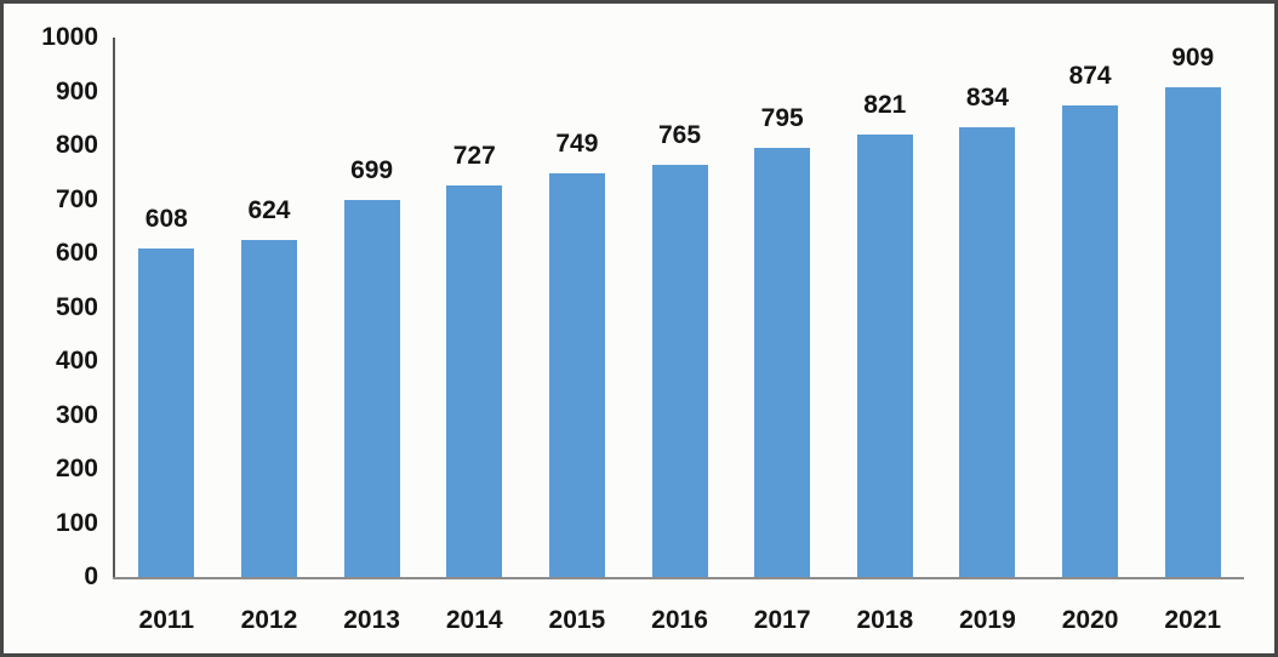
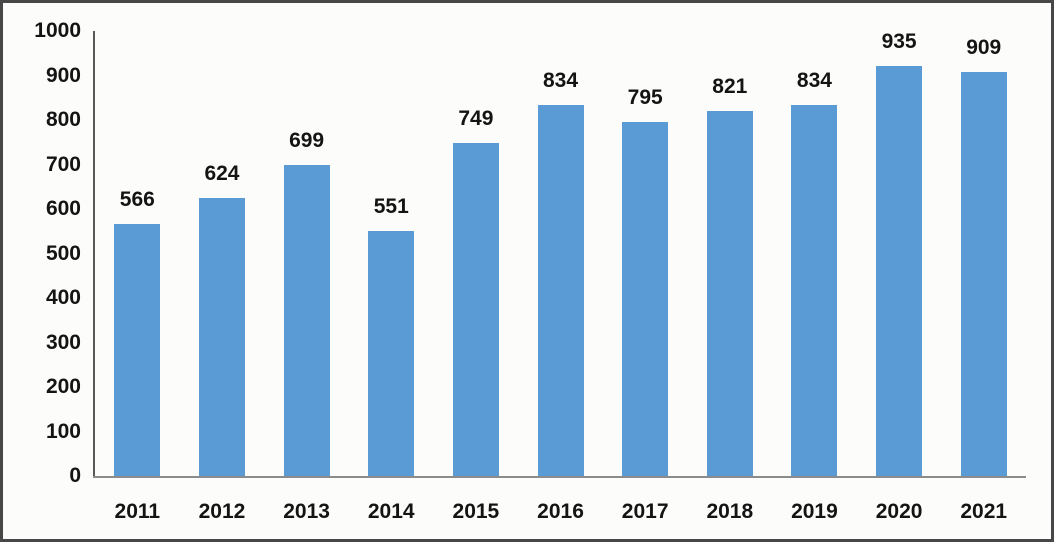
2011: 608 -> 566
2014: 727 -> 551
2016: 765 -> 834
2020: 874 -> 935
